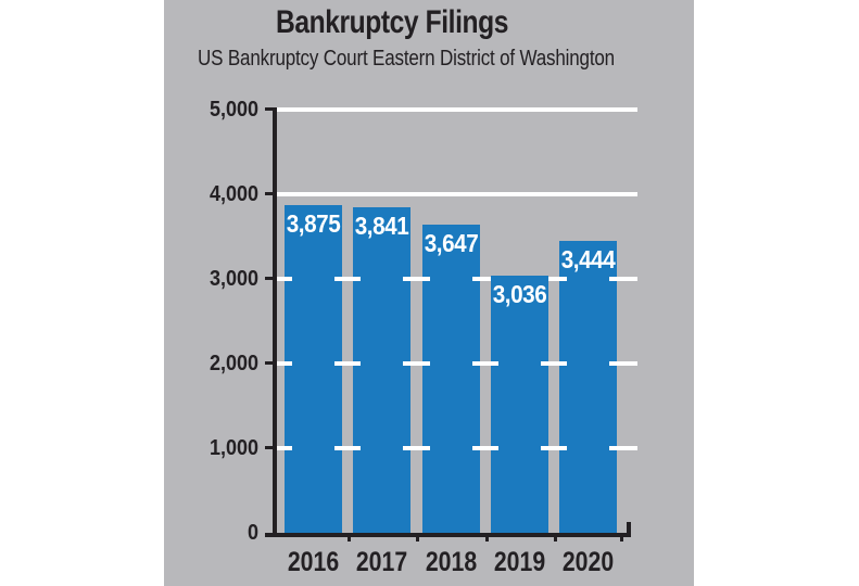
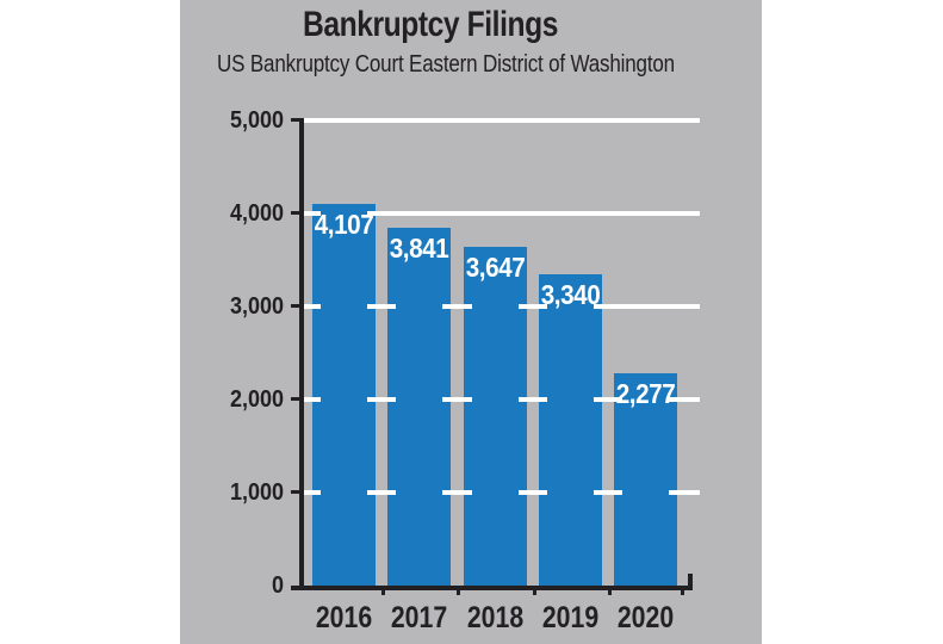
2016: 3,875 -> 4,107
2019: 3,036 -> 3,340
2020: 3,444 -> 2,277
